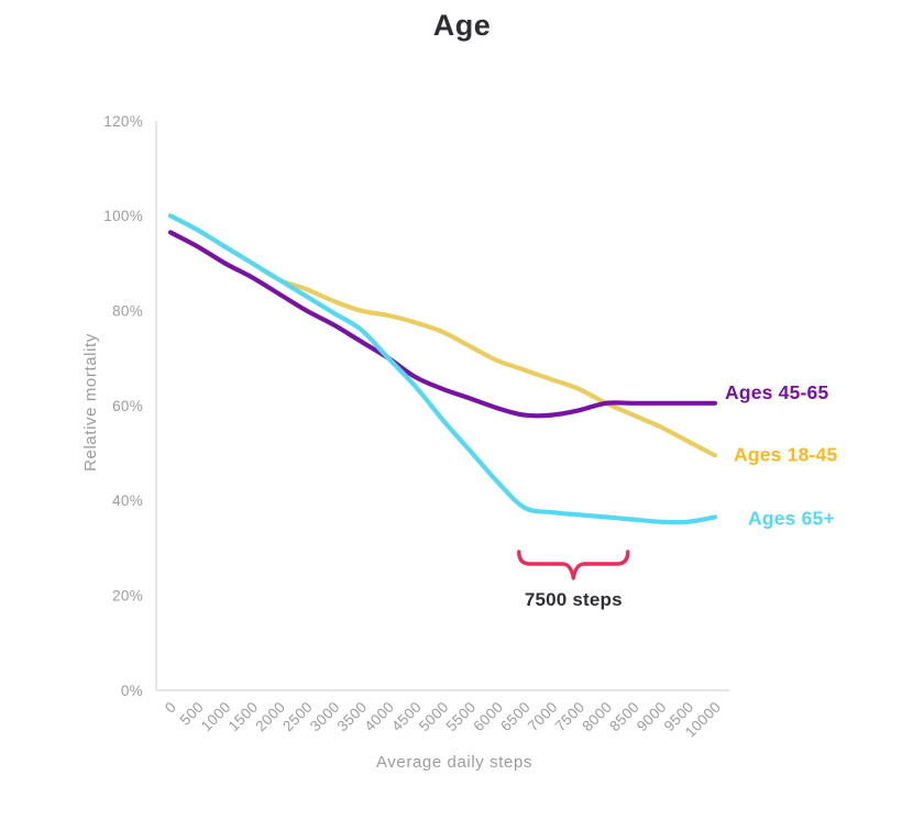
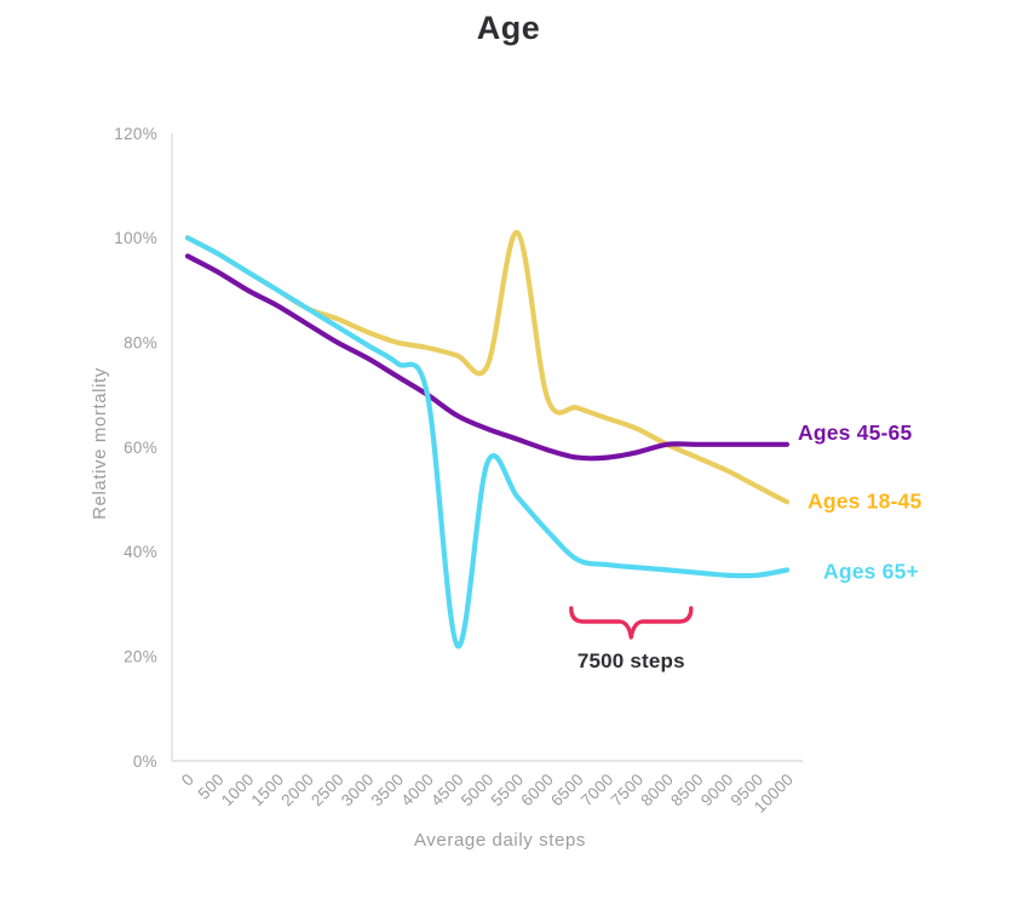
Ages 65+/4500: 64% -> 22%
Ages 18-45/5500: 72% -> 101%
